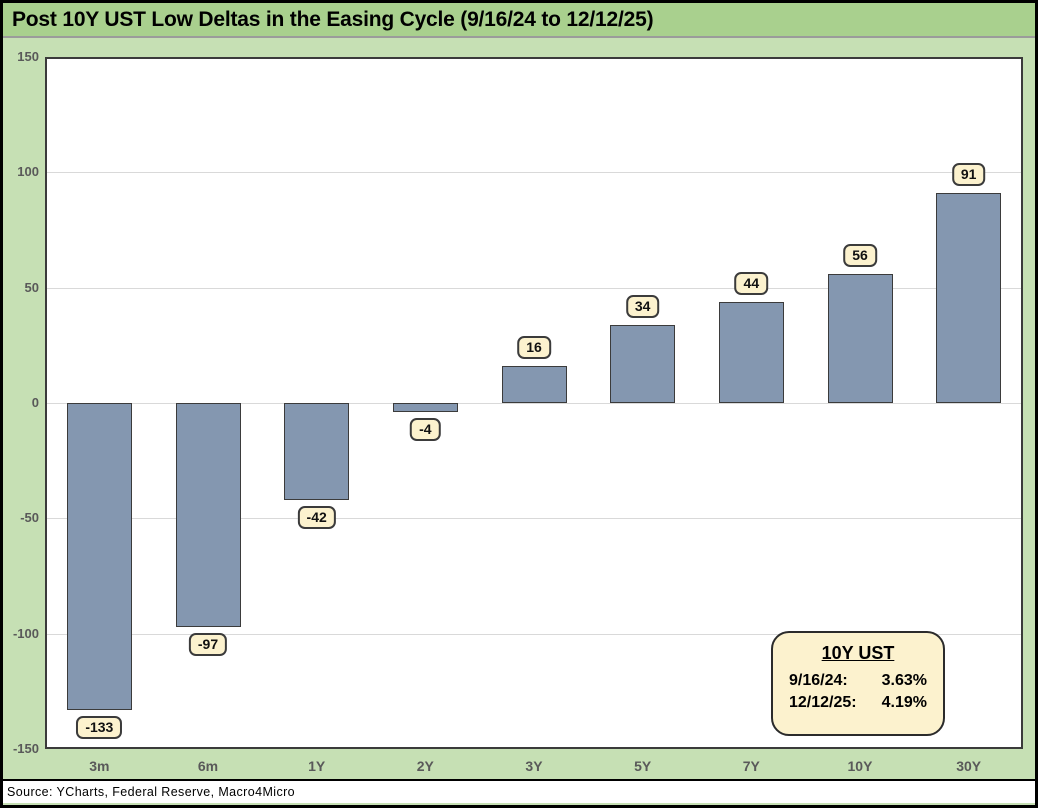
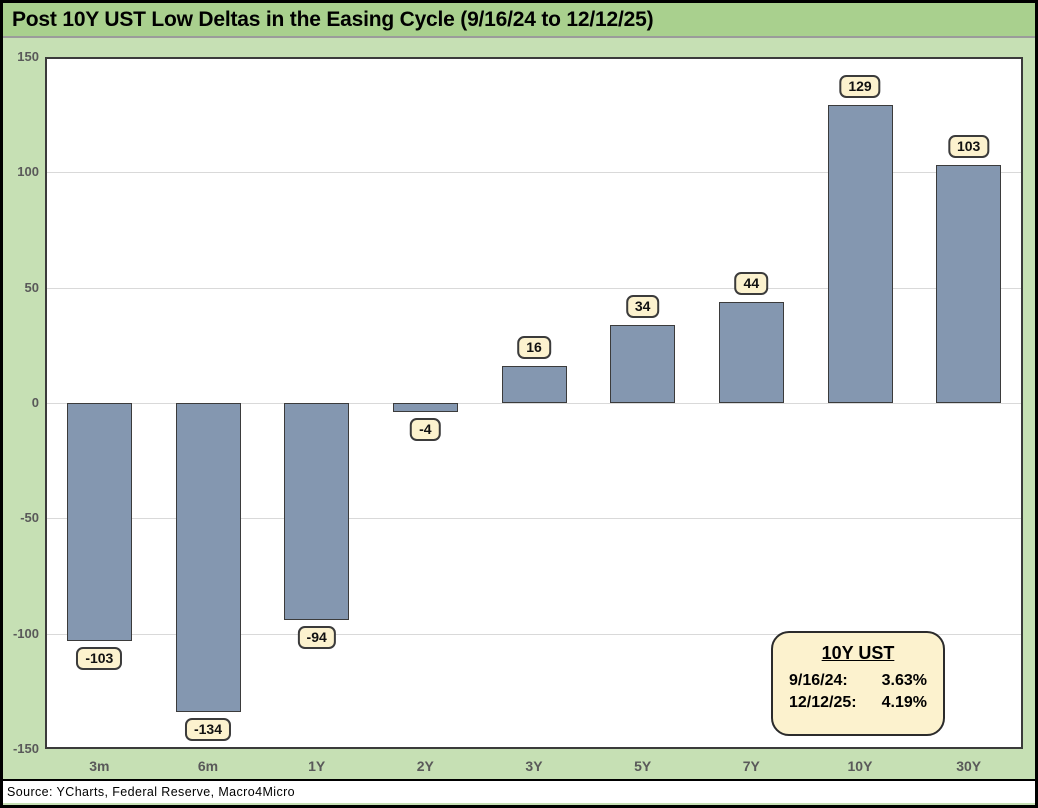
3m: -133 -> -103
6m: -97 -> -134
1Y: -42 -> -94
10Y: 56 -> 129
30Y: 91 -> 103
